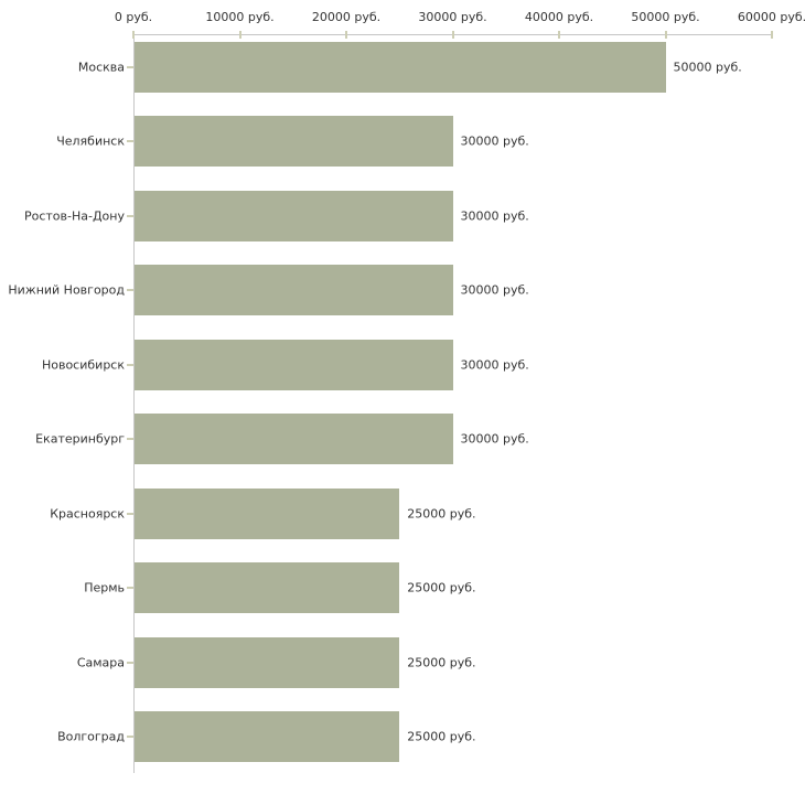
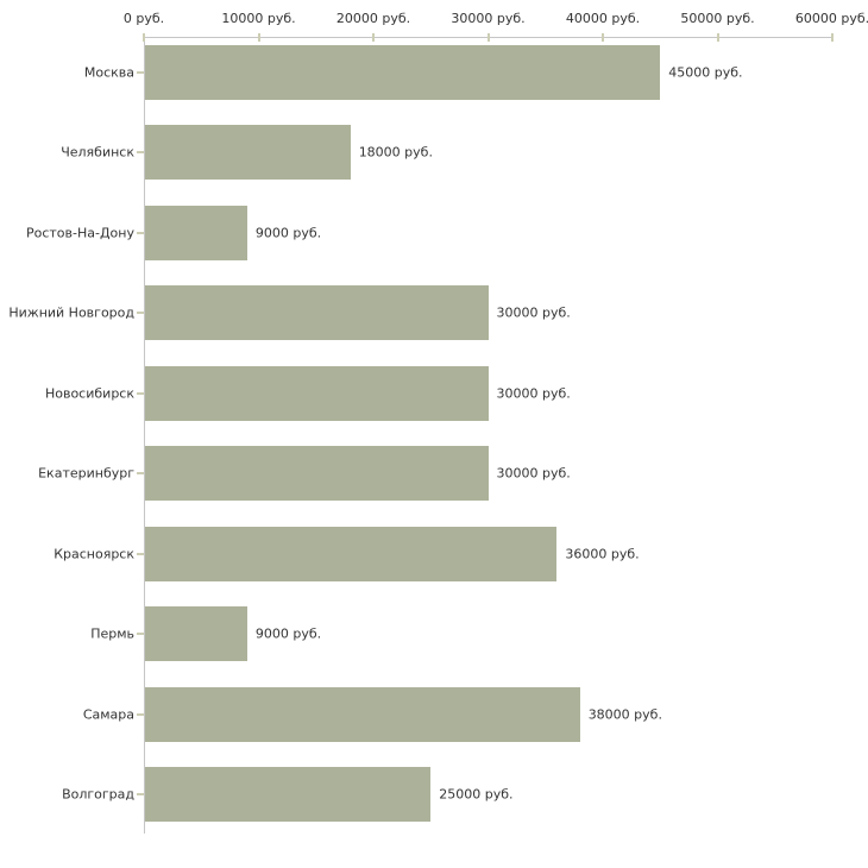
Москва: 50000 -> 45000
Челябинск: 30000 -> 18000
Ростов-На-Дону: 30000 -> 9000
Красноярск: 25000 -> 36000
Пермь: 25000 -> 9000
Самара: 25000 -> 38000
